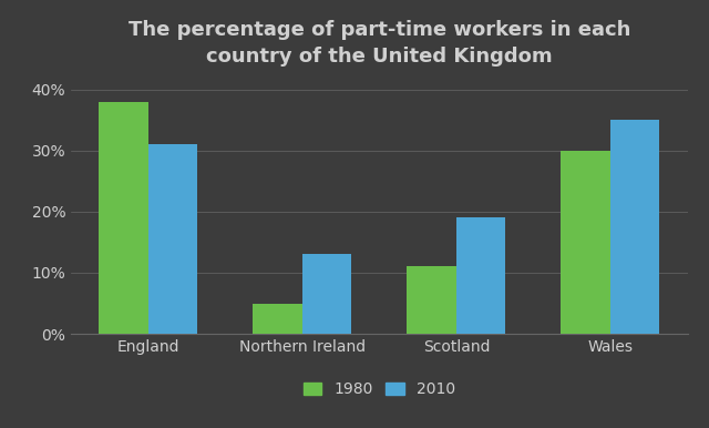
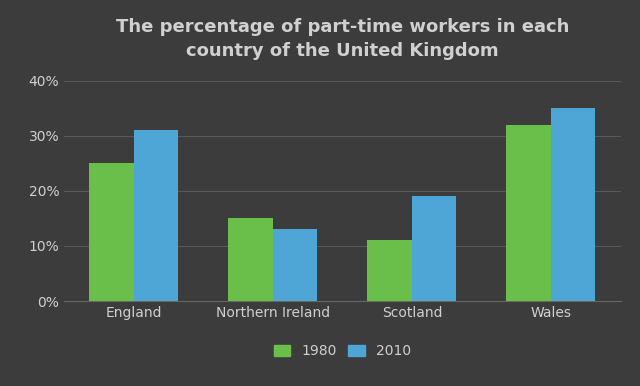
1980/England: 38% -> 25%
1980/Northern Ireland: 5% -> 15%
1980/Wales: 30% -> 32%
